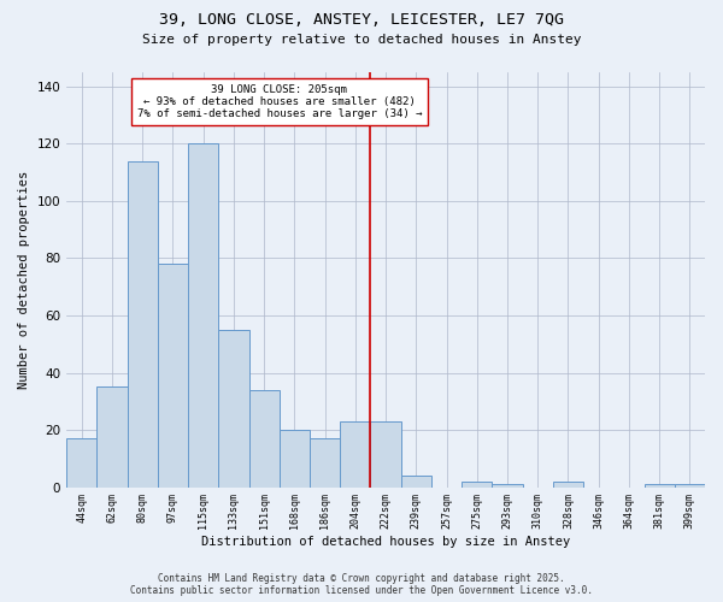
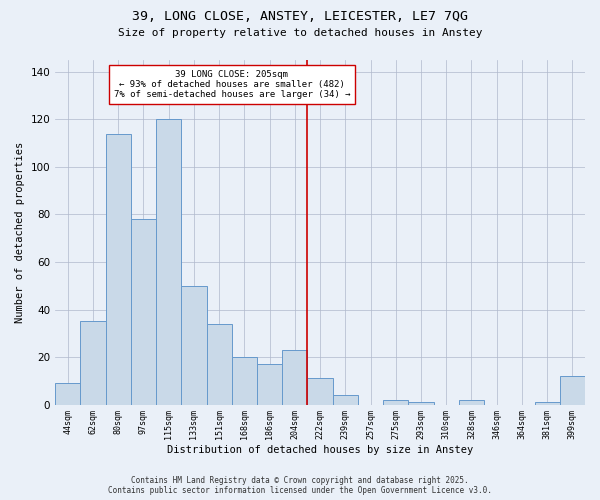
44sqm: 17 -> 9
133sqm: 55 -> 50
222sqm: 23 -> 11
399sqm: 1 -> 12
